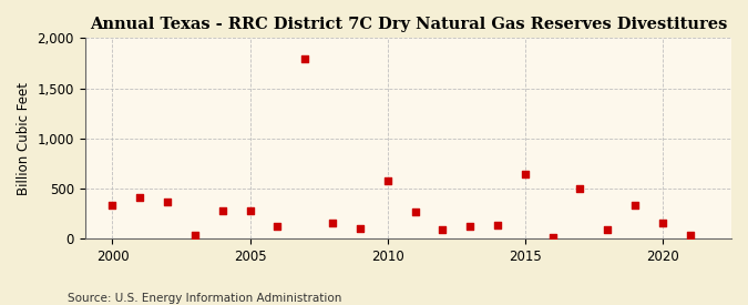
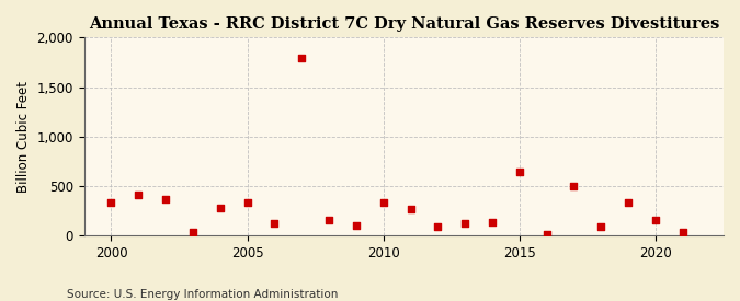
2005: 280 -> 340
2010: 580 -> 340
